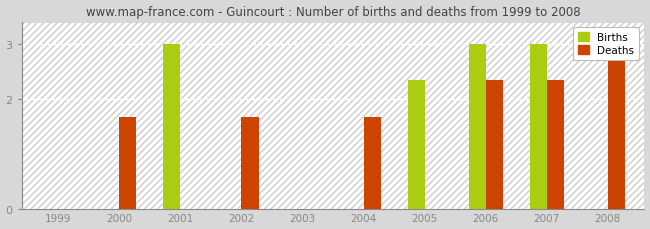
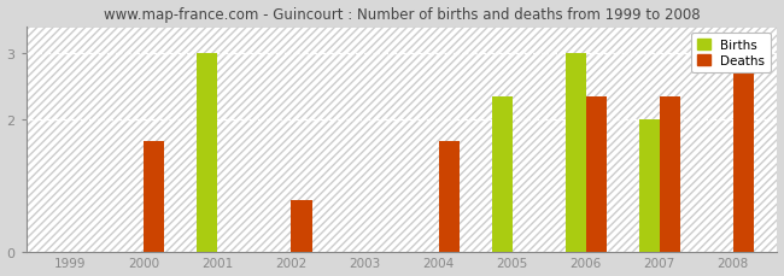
Deaths/2002: 1.67 -> 0.78
Births/2007: 3.00 -> 2.00
